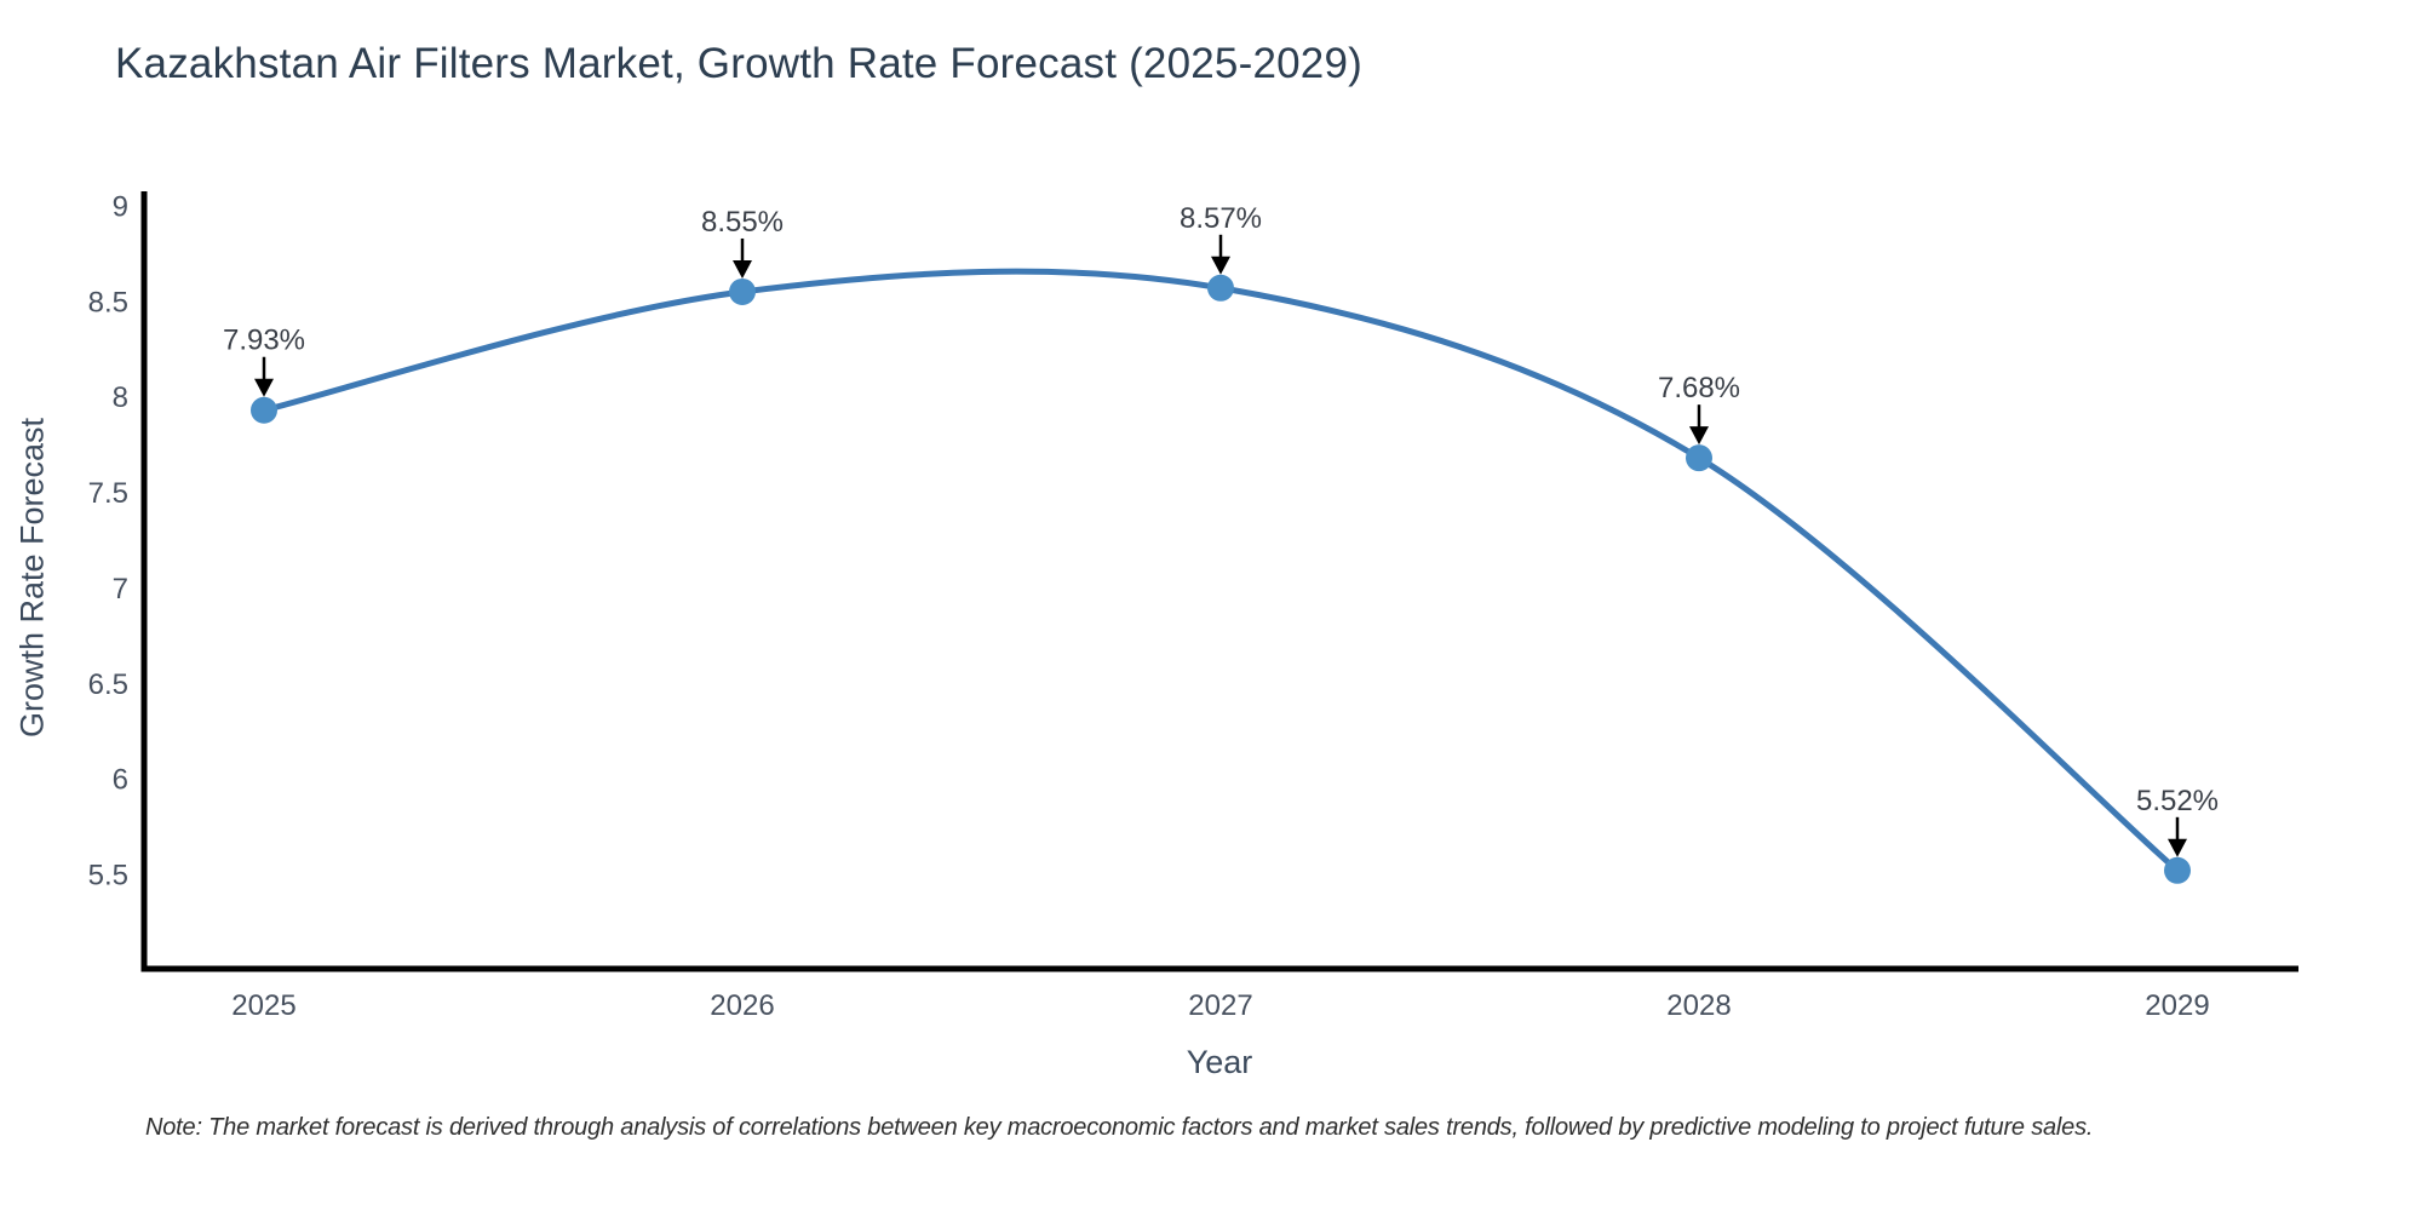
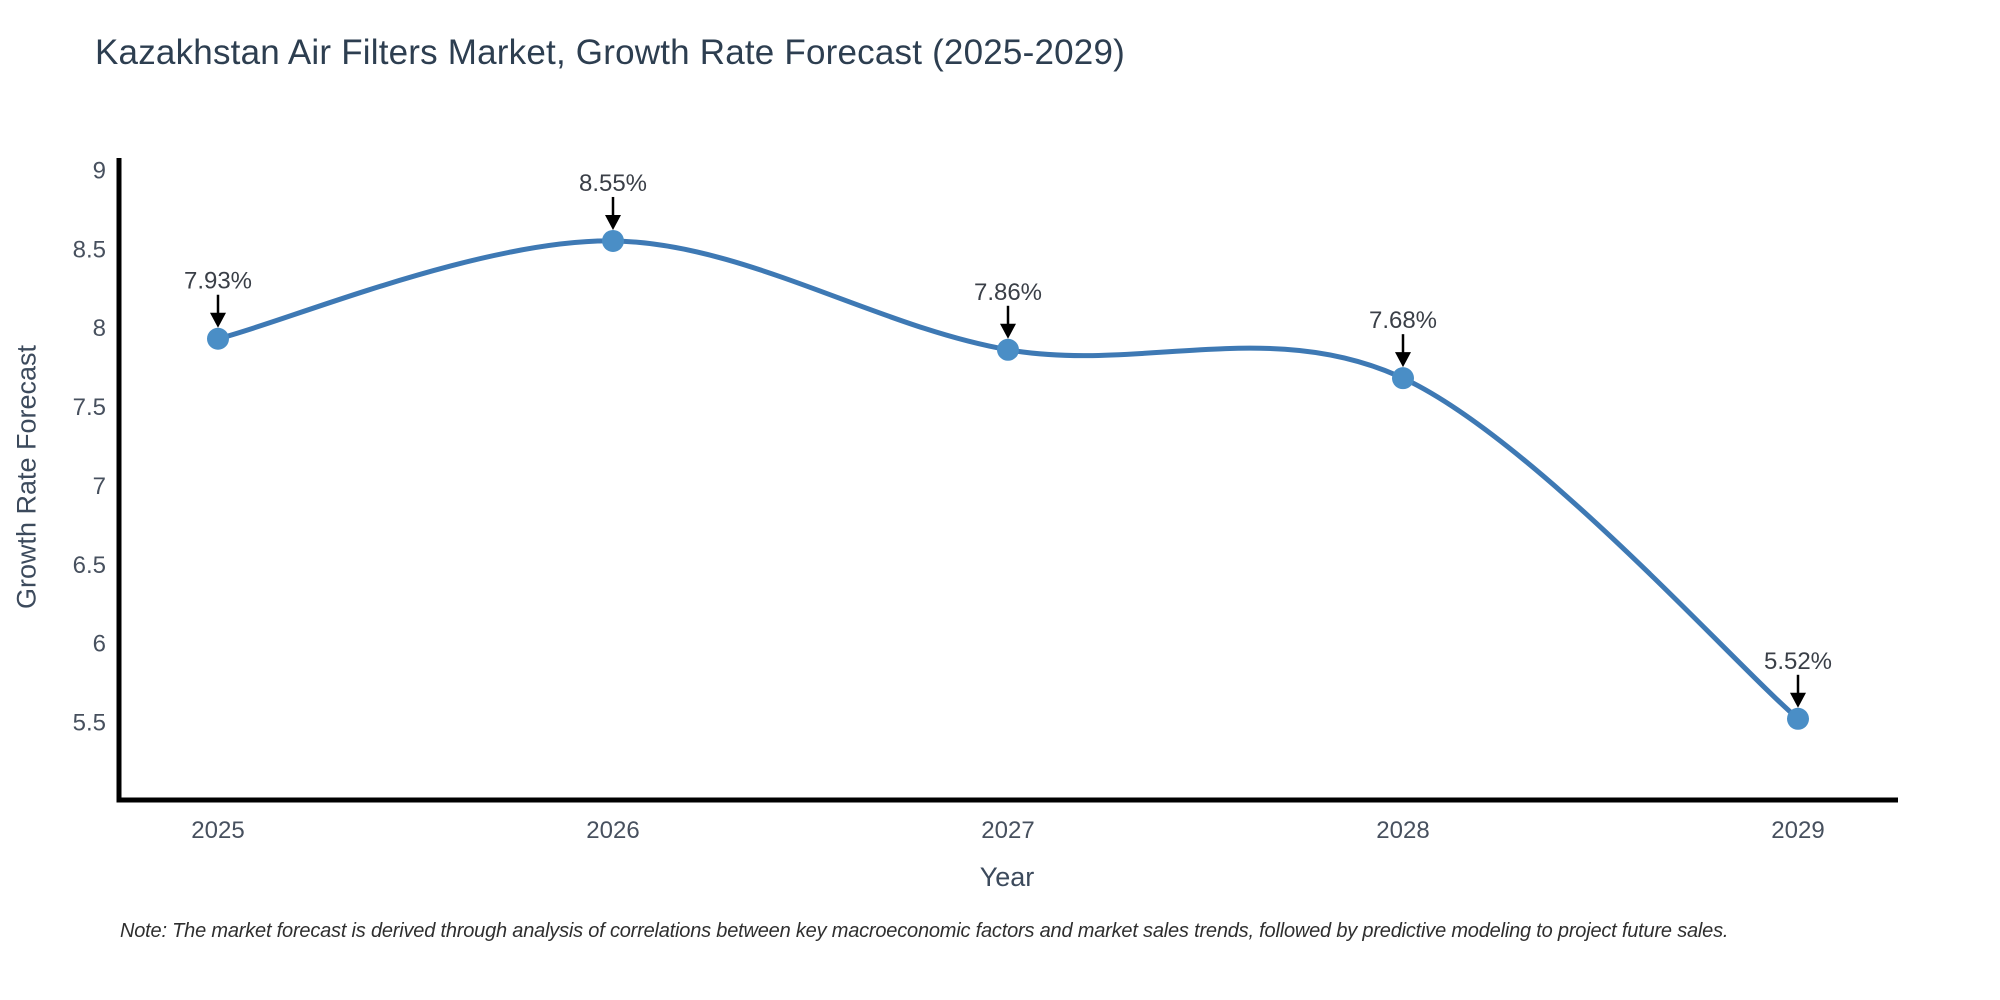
2027: 8.57% -> 7.86%
